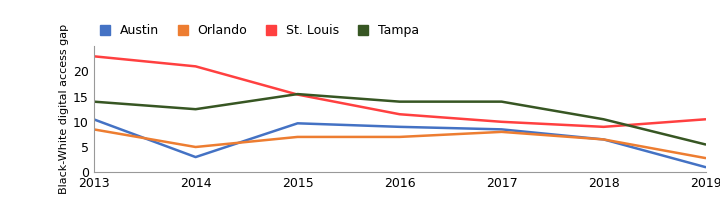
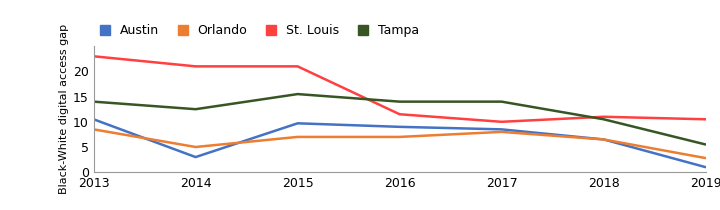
St. Louis/2015: 15.4 -> 21.0
St. Louis/2018: 9.0 -> 11.0
